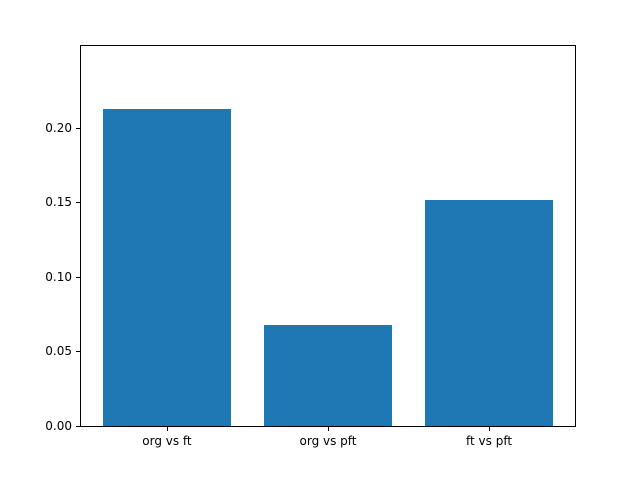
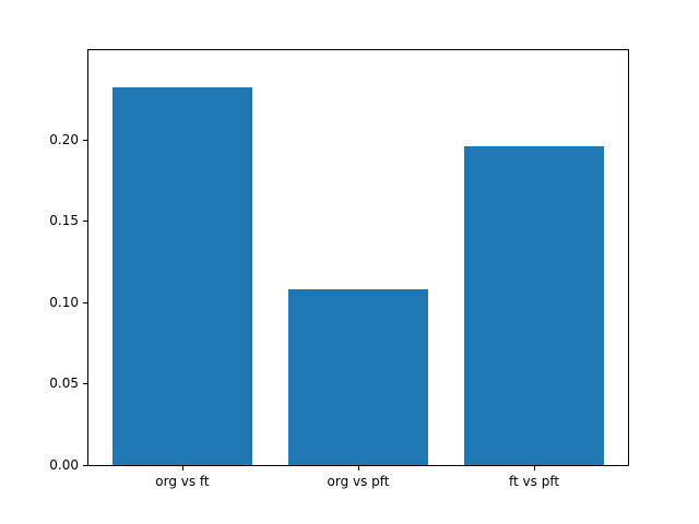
org vs ft: 0.213 -> 0.232
org vs pft: 0.068 -> 0.108
ft vs pft: 0.152 -> 0.196
